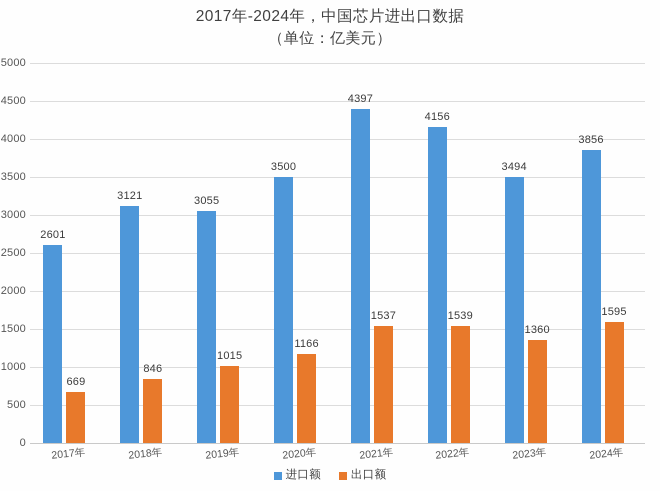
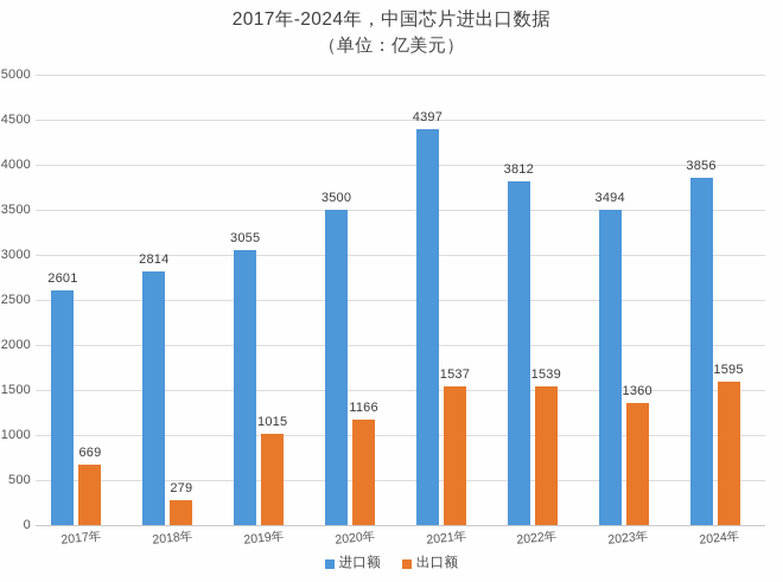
进口额/2018年: 3121 -> 2814
出口额/2018年: 846 -> 279
进口额/2022年: 4156 -> 3812
